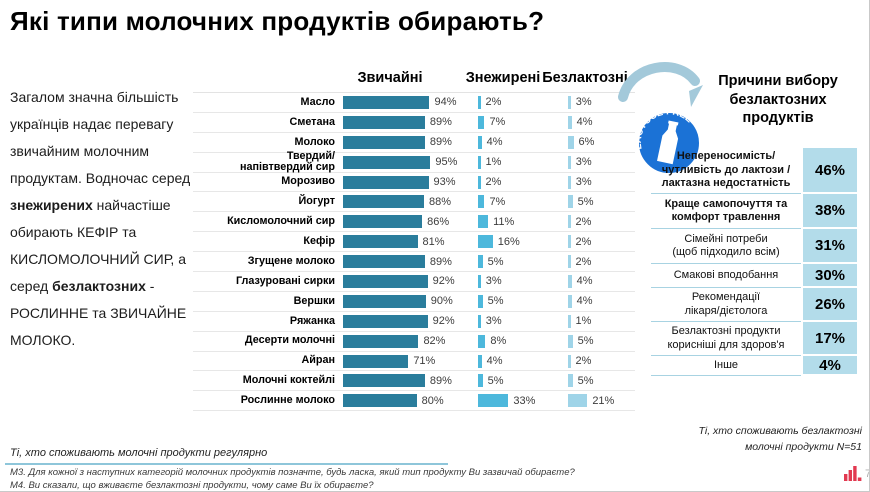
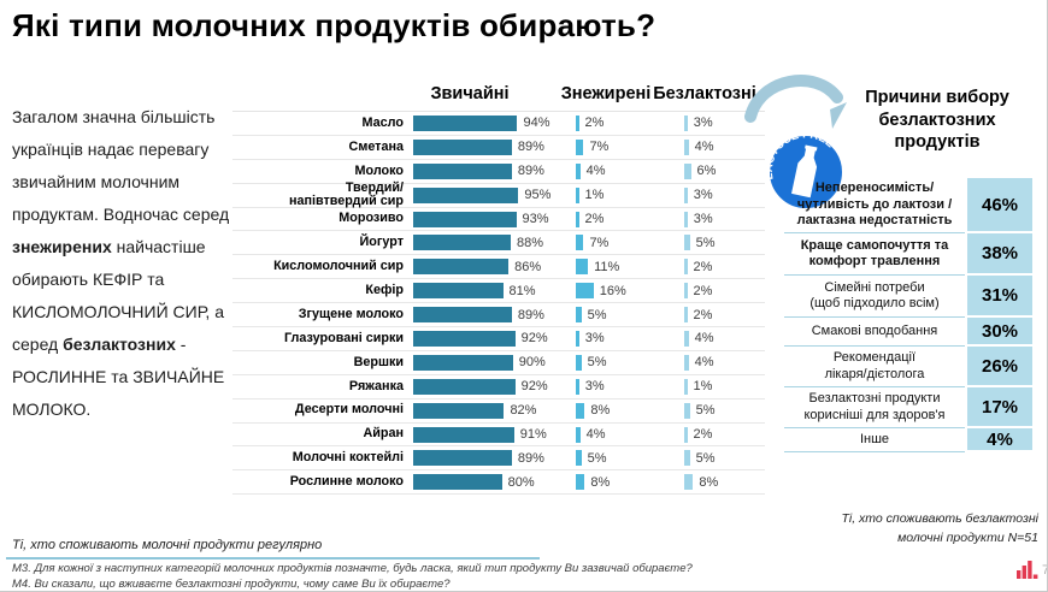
Звичайні/Айран: 71% -> 91%
Знежирені/Рослинне молоко: 33% -> 8%
Безлактозні/Рослинне молоко: 21% -> 8%
